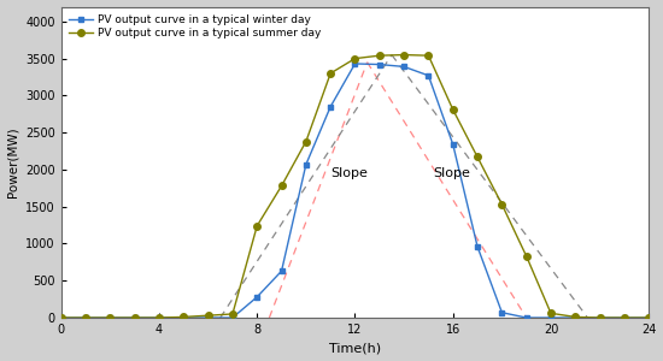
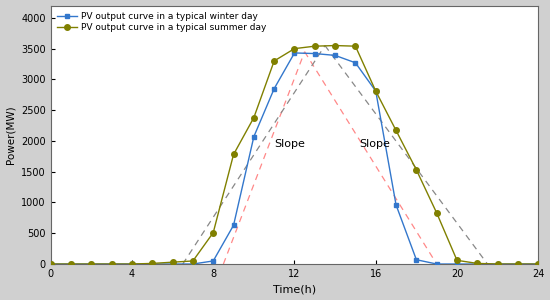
PV output curve in a typical winter day/8: 280 -> 50
PV output curve in a typical summer day/8: 1240 -> 510
PV output curve in a typical winter day/16: 2340 -> 2810
